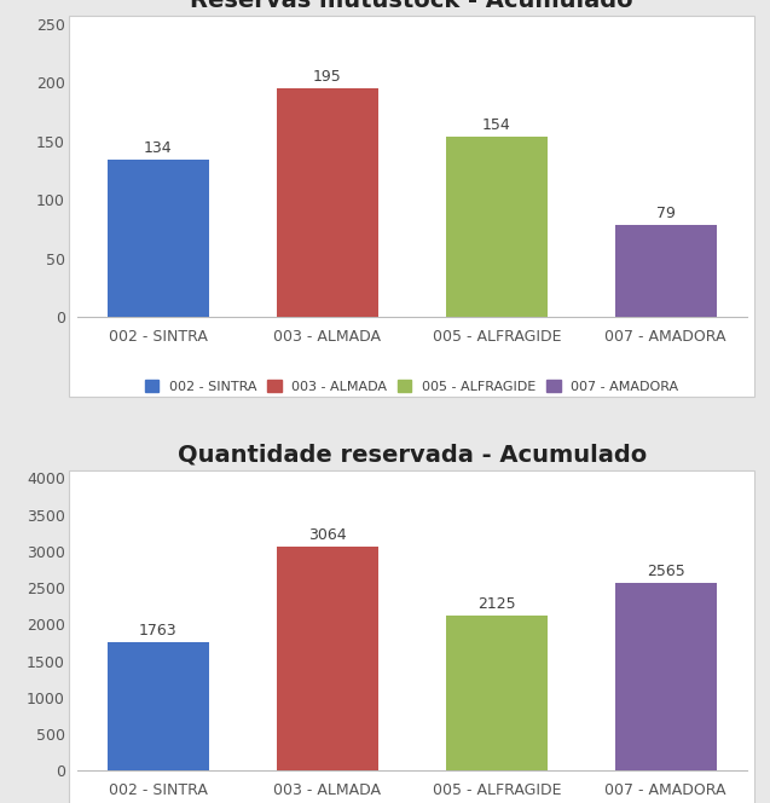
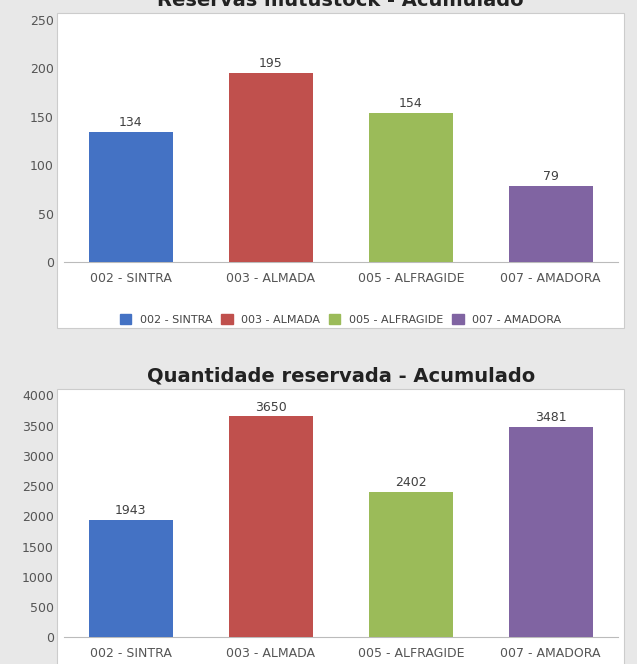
Quantidade reservada - Acumulado/002 - SINTRA: 1763 -> 1943
Quantidade reservada - Acumulado/003 - ALMADA: 3064 -> 3650
Quantidade reservada - Acumulado/005 - ALFRAGIDE: 2125 -> 2402
Quantidade reservada - Acumulado/007 - AMADORA: 2565 -> 3481
